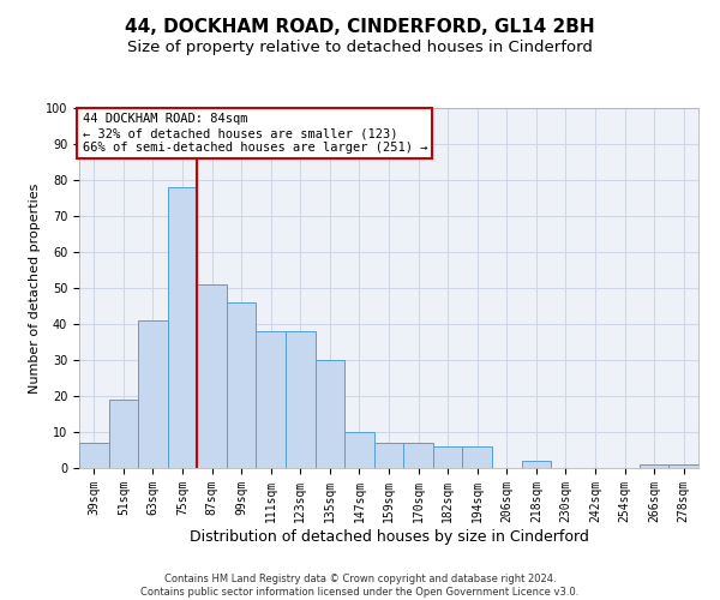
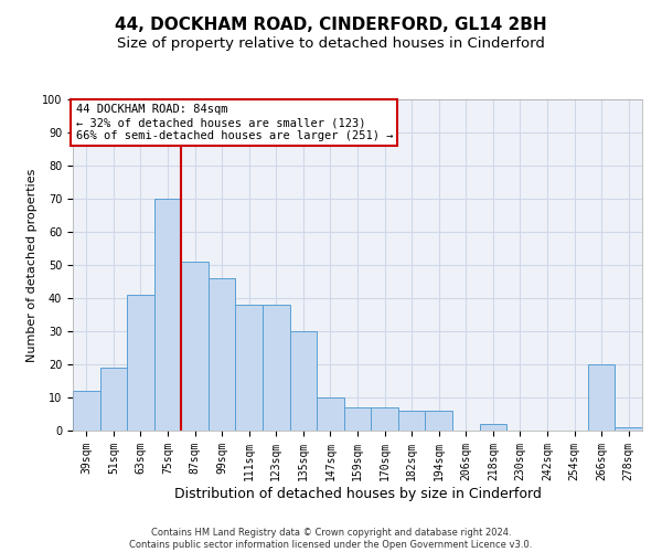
39sqm: 7 -> 12
75sqm: 78 -> 70
266sqm: 1 -> 20
